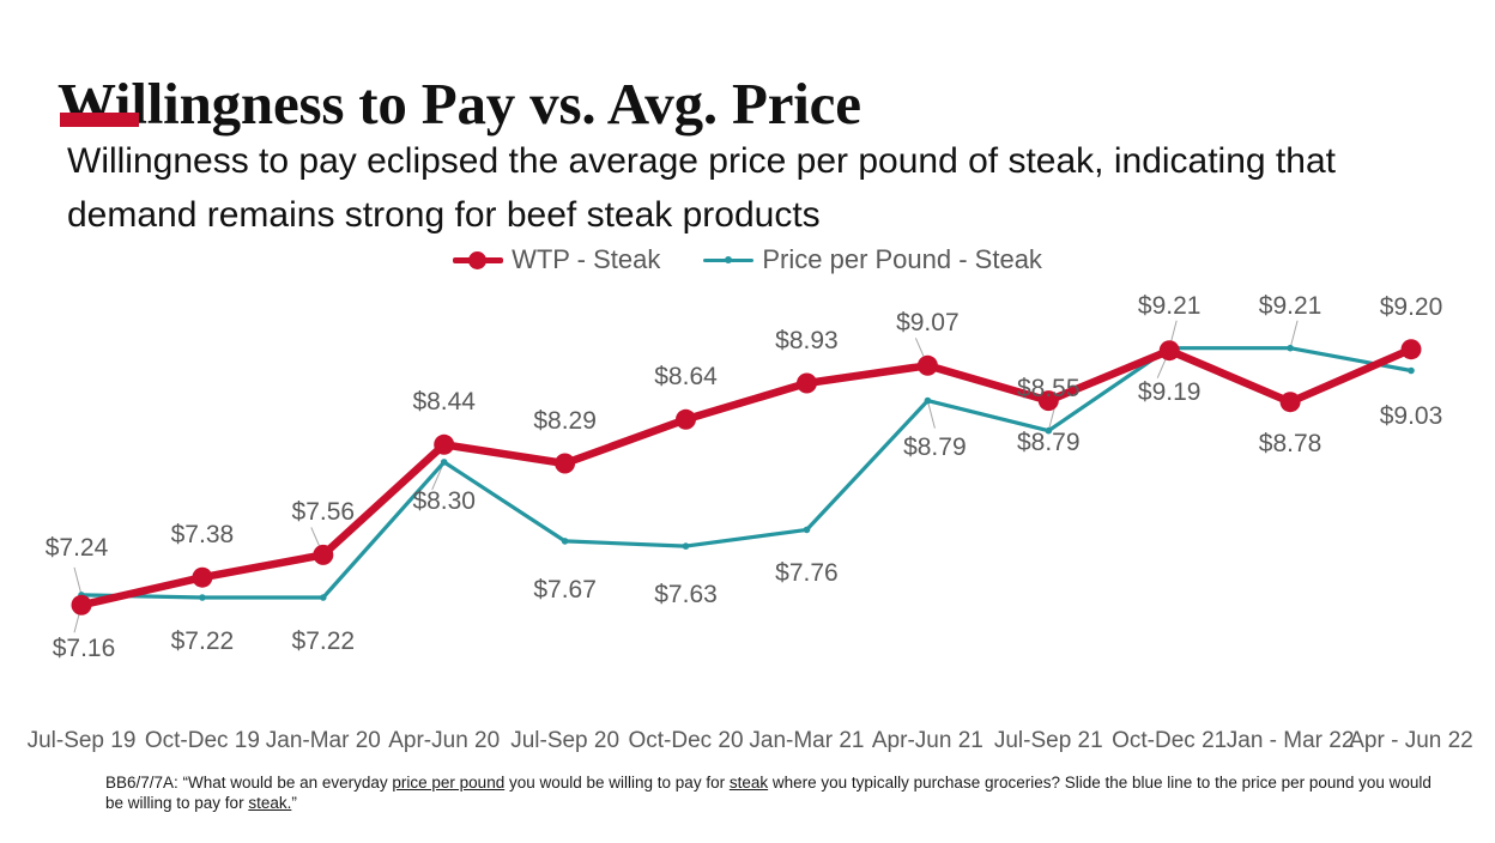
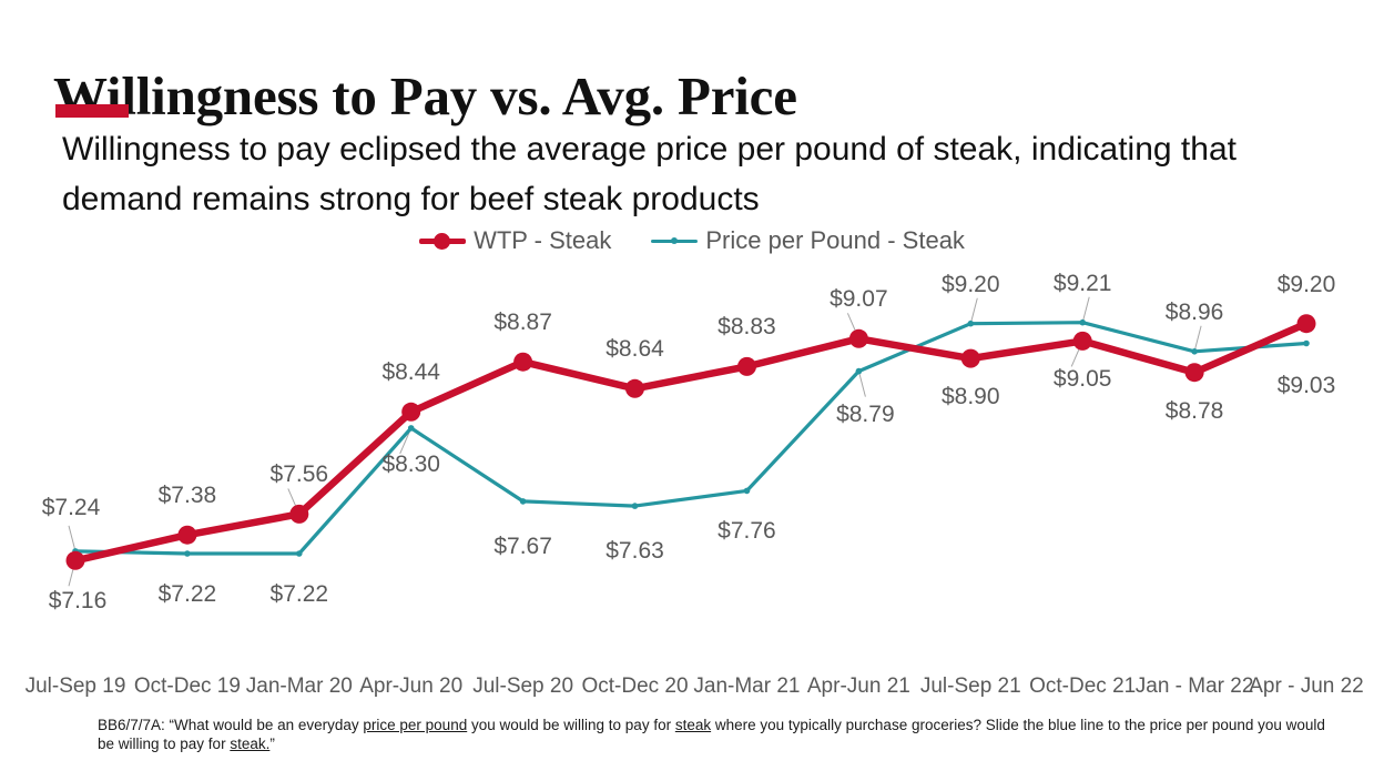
WTP - Steak/Jul-Sep 20: $8.29 -> $8.87
WTP - Steak/Jan-Mar 21: $8.93 -> $8.83
WTP - Steak/Jul-Sep 21: $8.79 -> $8.90
Price per Pound - Steak/Jul-Sep 21: $8.55 -> $9.20
WTP - Steak/Oct-Dec 21: $9.19 -> $9.05
Price per Pound - Steak/Jan - Mar 22: $9.21 -> $8.96
